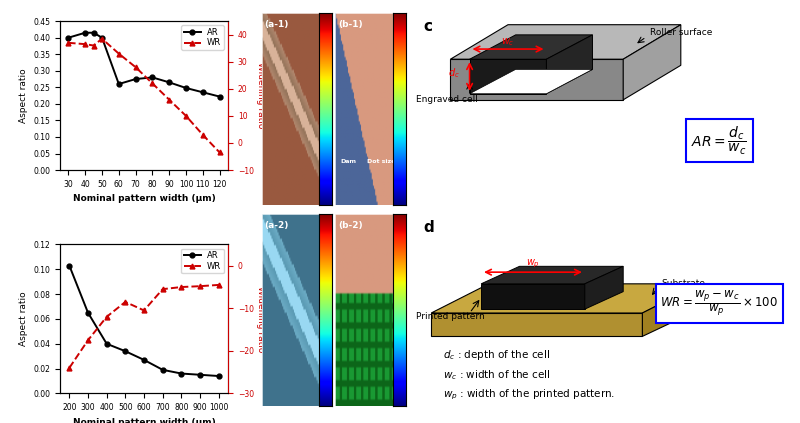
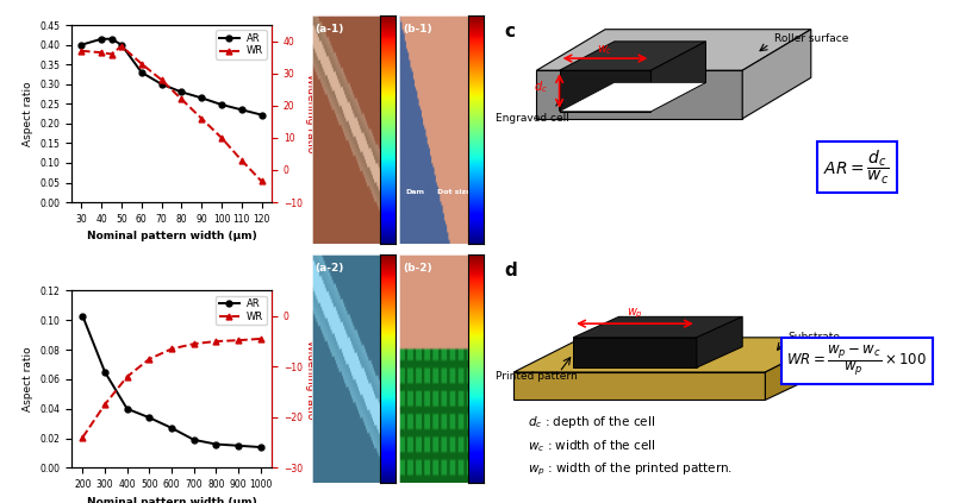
AR/60: 0.260 -> 0.330
AR/70: 0.275 -> 0.300
WR/600: -10.5 -> -6.5
